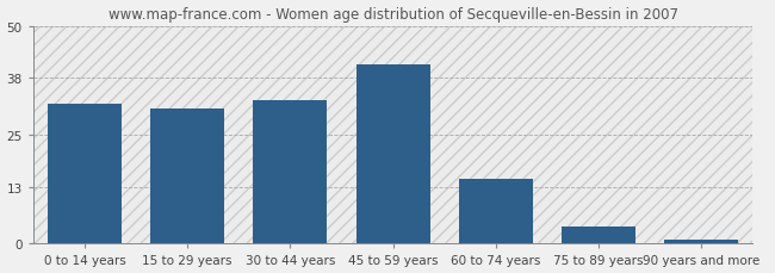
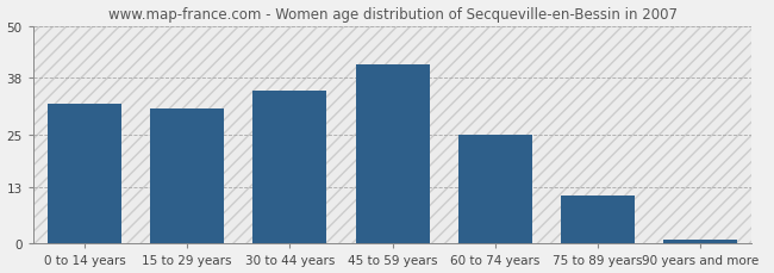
30 to 44 years: 33 -> 35
60 to 74 years: 15 -> 25
75 to 89 years: 4 -> 11
